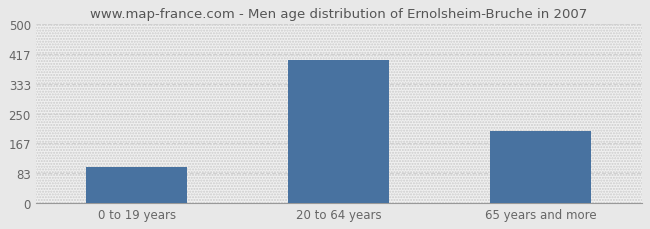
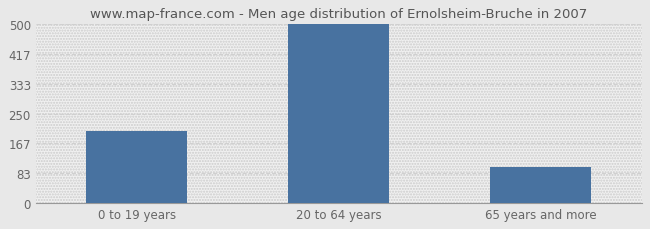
0 to 19 years: 100 -> 200
20 to 64 years: 400 -> 500
65 years and more: 200 -> 100
